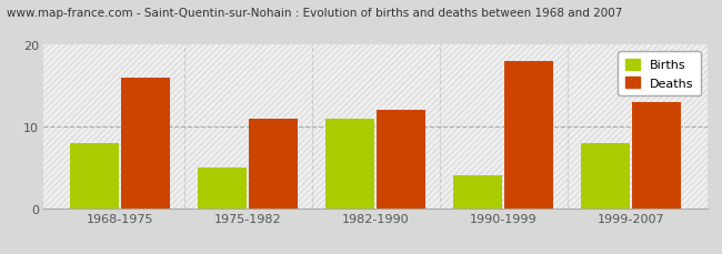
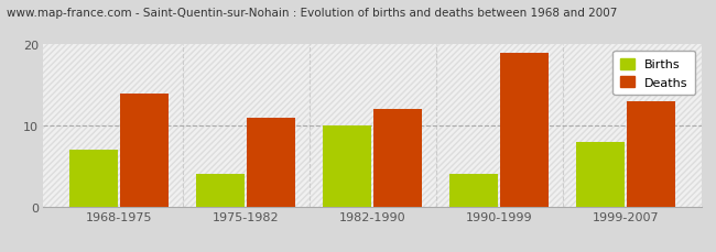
Births/1968-1975: 8 -> 7
Deaths/1968-1975: 16 -> 14
Births/1975-1982: 5 -> 4
Births/1982-1990: 11 -> 10
Deaths/1990-1999: 18 -> 19
